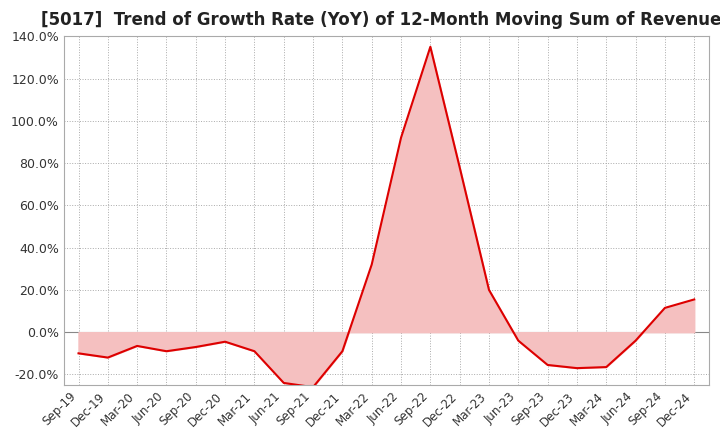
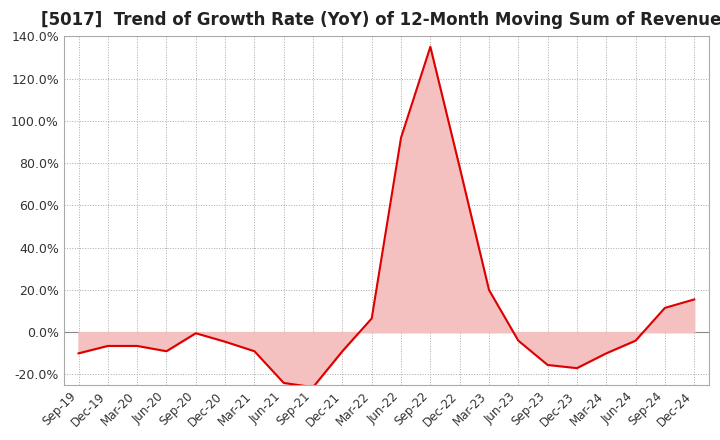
Dec-19: -12.0% -> -6.5%
Sep-20: -7.0% -> -0.5%
Mar-22: 32.0% -> 6.5%
Mar-24: -16.5% -> -10.0%
